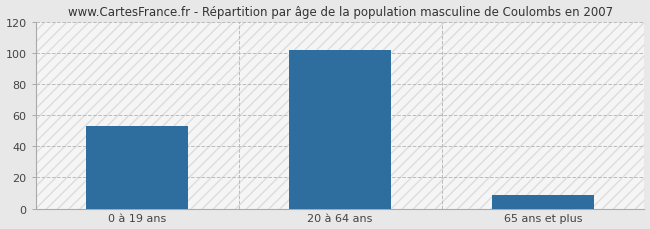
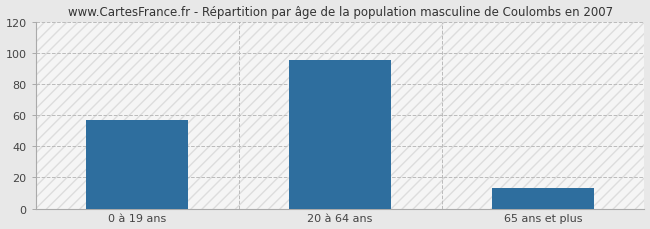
0 à 19 ans: 53 -> 57
20 à 64 ans: 102 -> 95
65 ans et plus: 9 -> 13
